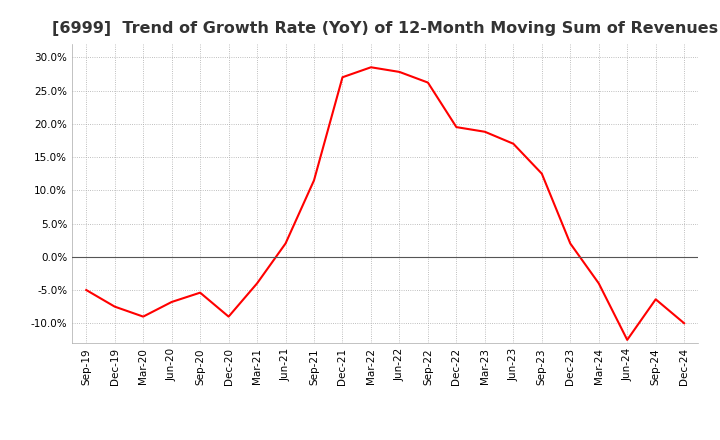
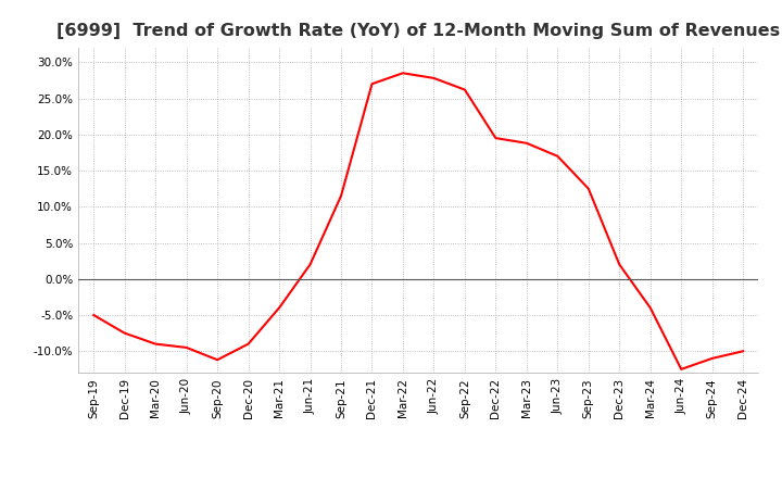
Jun-20: -6.8% -> -9.5%
Sep-20: -5.4% -> -11.2%
Sep-24: -6.4% -> -11.0%
